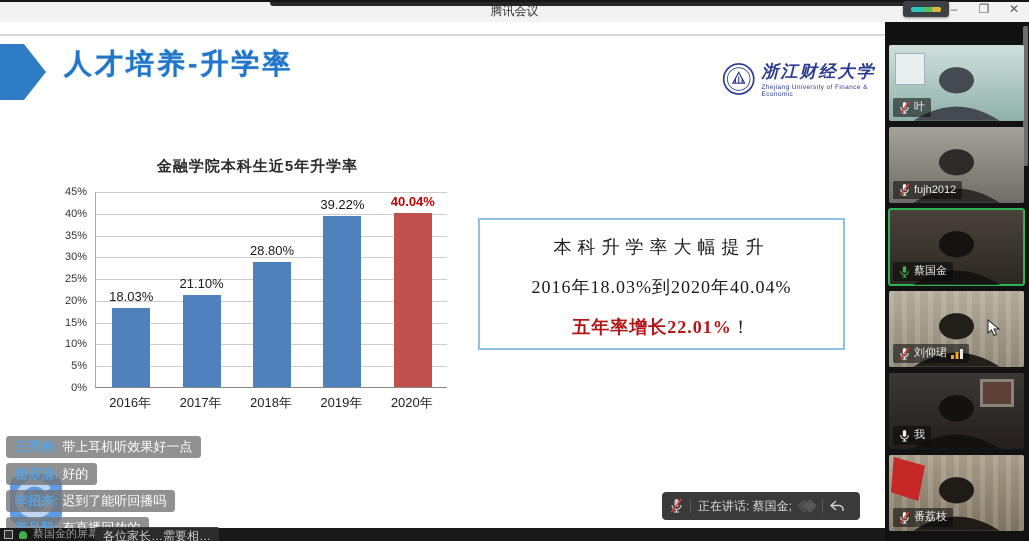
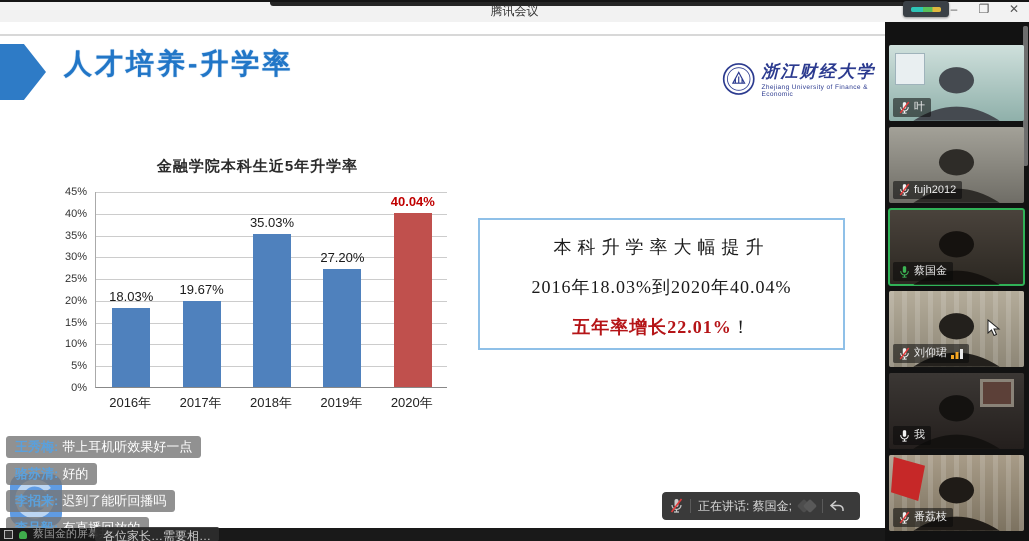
2017年: 21.10% -> 19.67%
2018年: 28.80% -> 35.03%
2019年: 39.22% -> 27.20%
